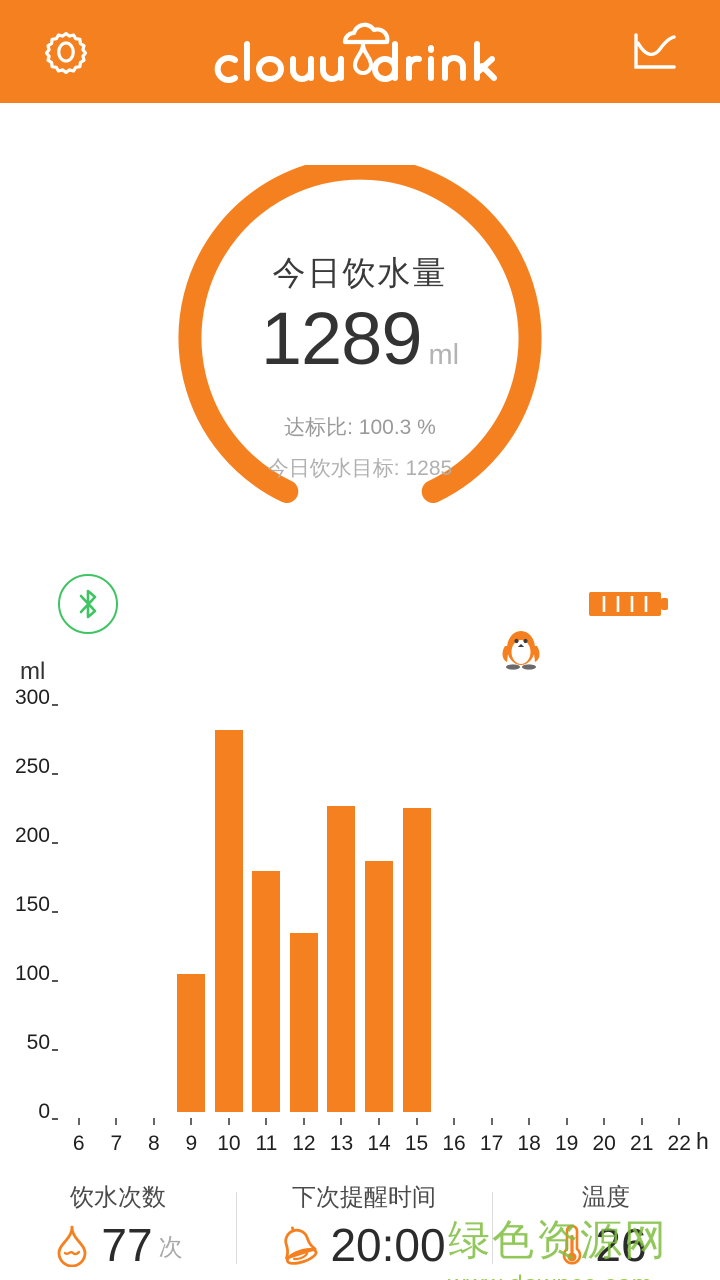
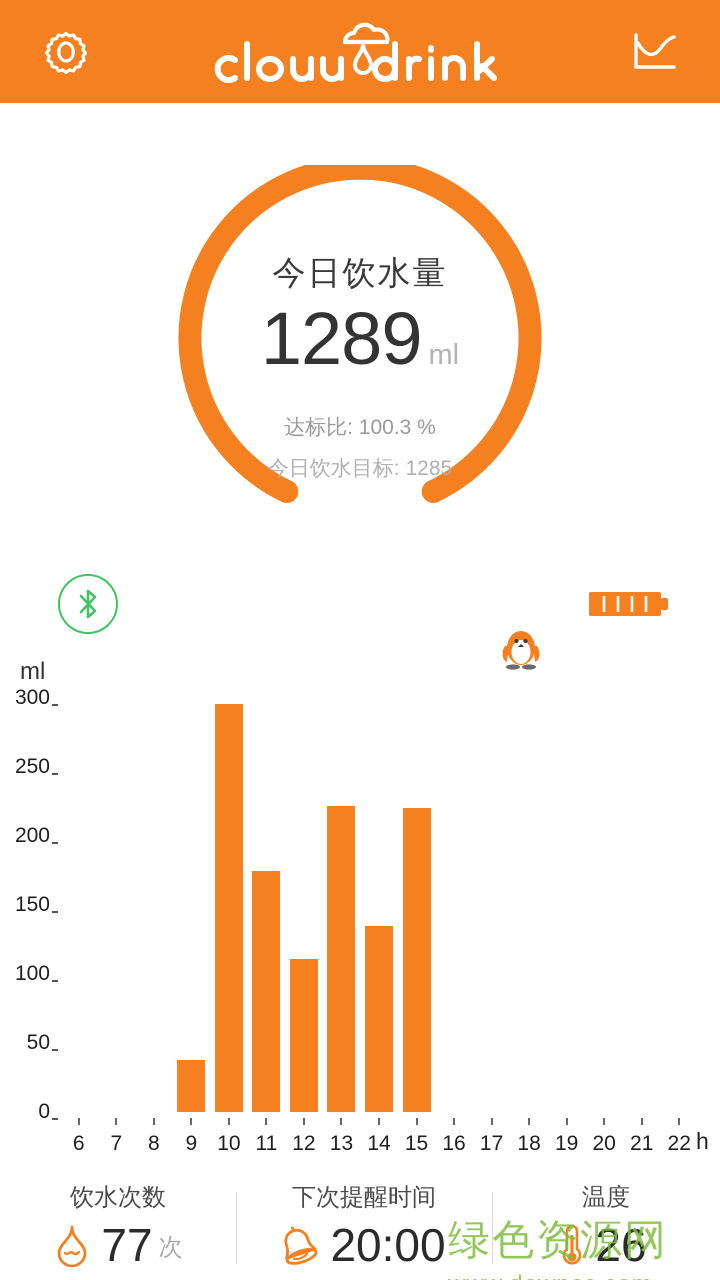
9: 100 -> 38
10: 277 -> 296
12: 130 -> 111
14: 182 -> 135
